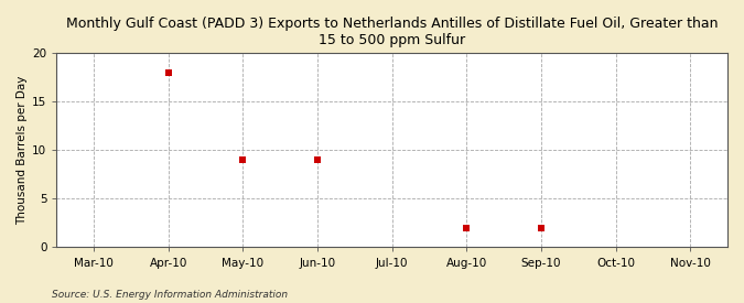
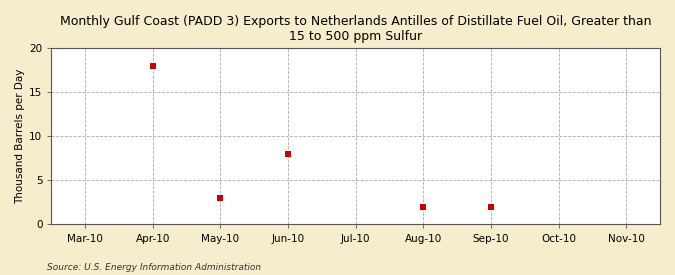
May-10: 9 -> 3
Jun-10: 9 -> 8
